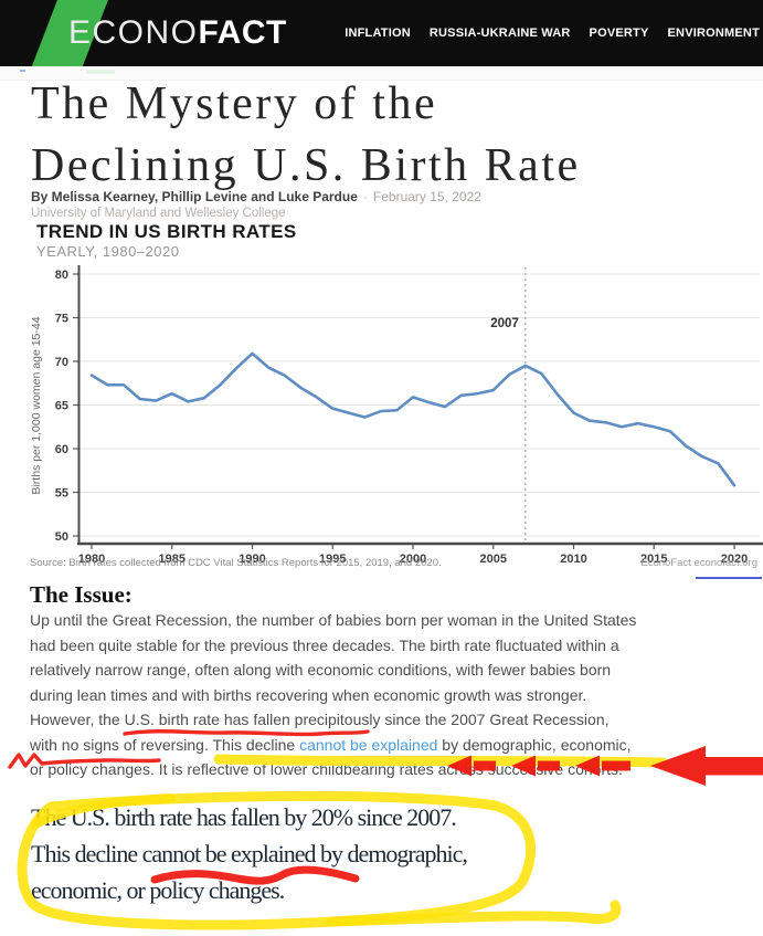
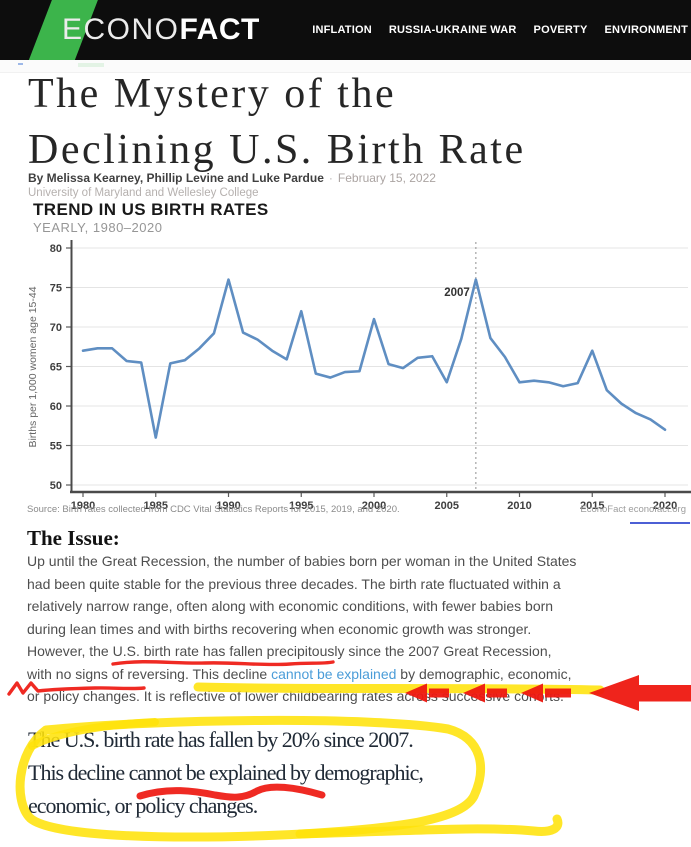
1980: 68 -> 67
1985: 66 -> 56
1990: 71 -> 76
1995: 65 -> 72
2000: 66 -> 71
2005: 67 -> 63
2007: 70 -> 76
2010: 64 -> 63
2015: 62 -> 67
2020: 56 -> 57
